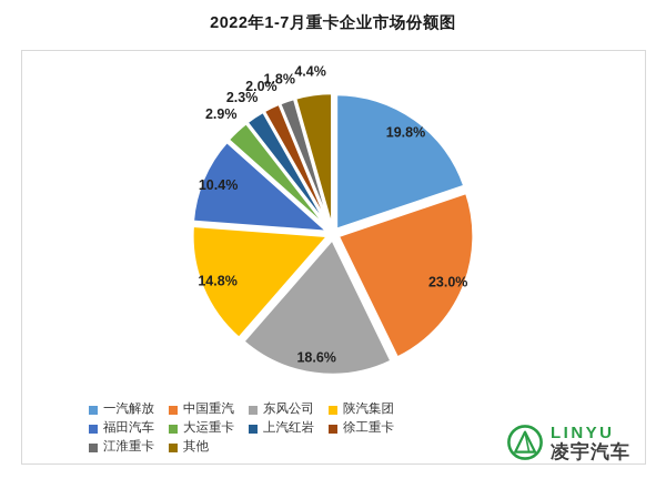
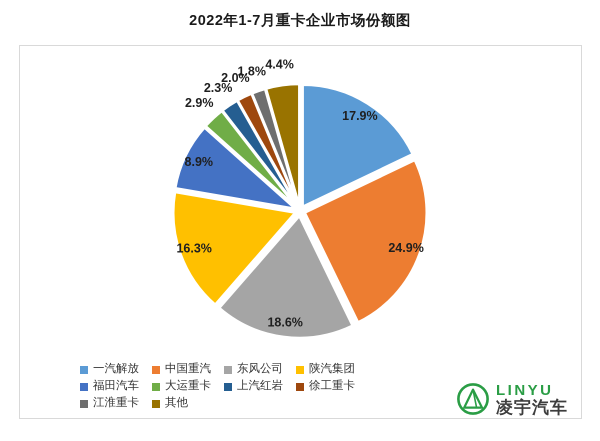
一汽解放: 19.8% -> 17.9%
中国重汽: 23.0% -> 24.9%
陕汽集团: 14.8% -> 16.3%
福田汽车: 10.4% -> 8.9%
